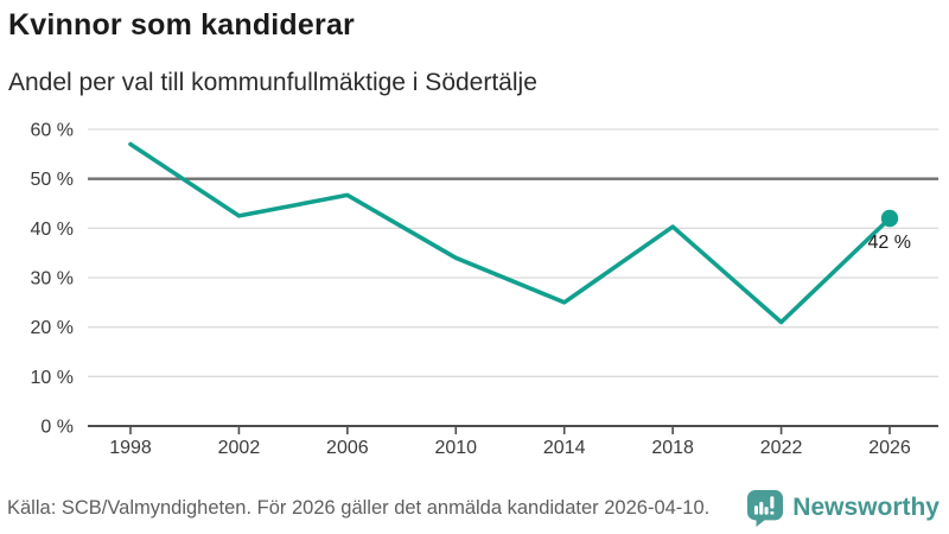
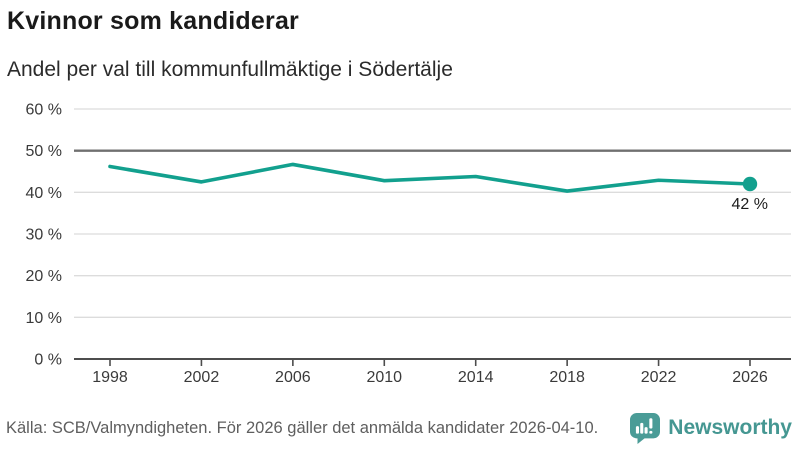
1998: 57% -> 46%
2010: 34% -> 43%
2014: 25% -> 44%
2022: 21% -> 43%
